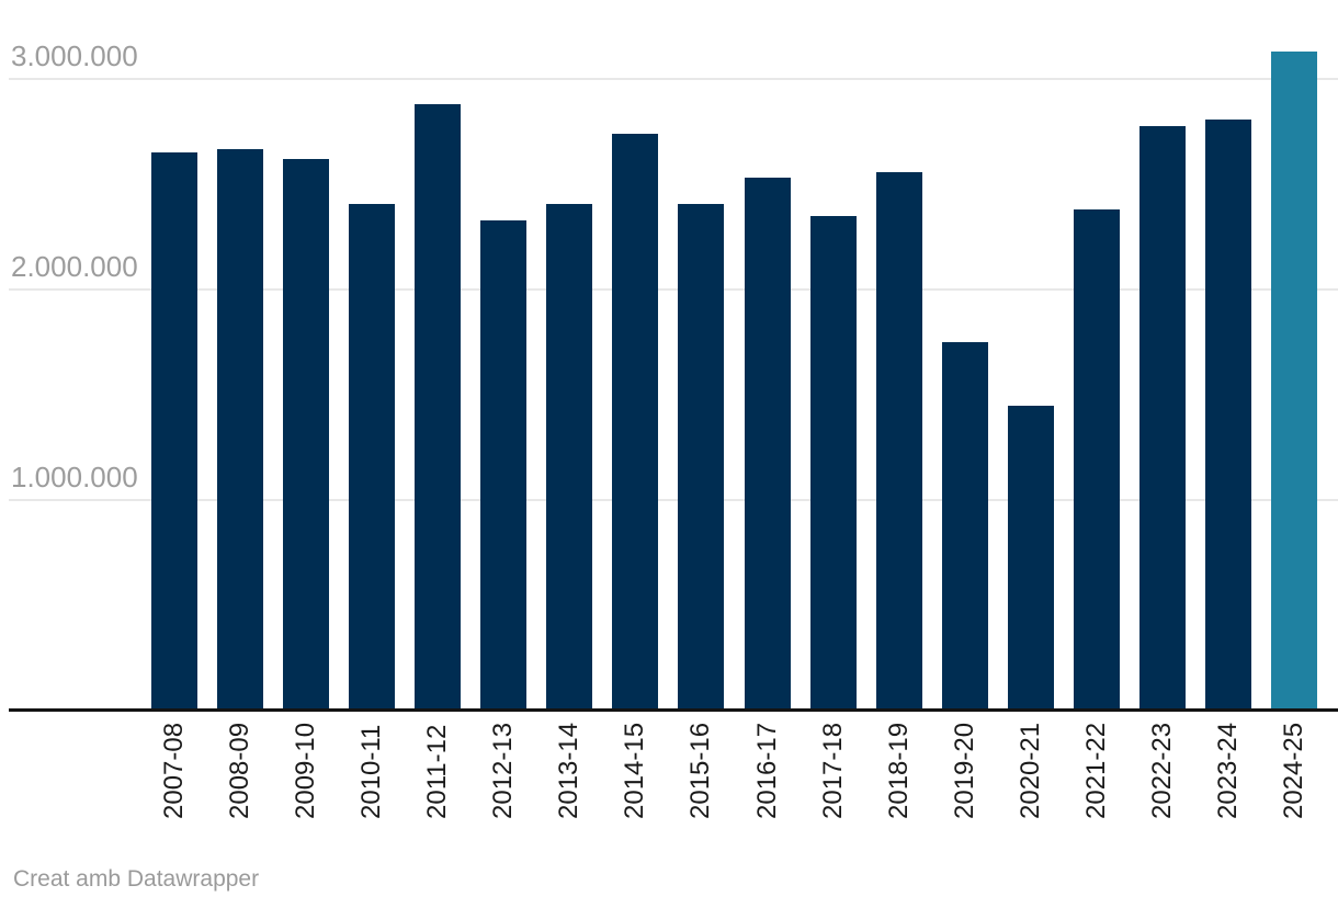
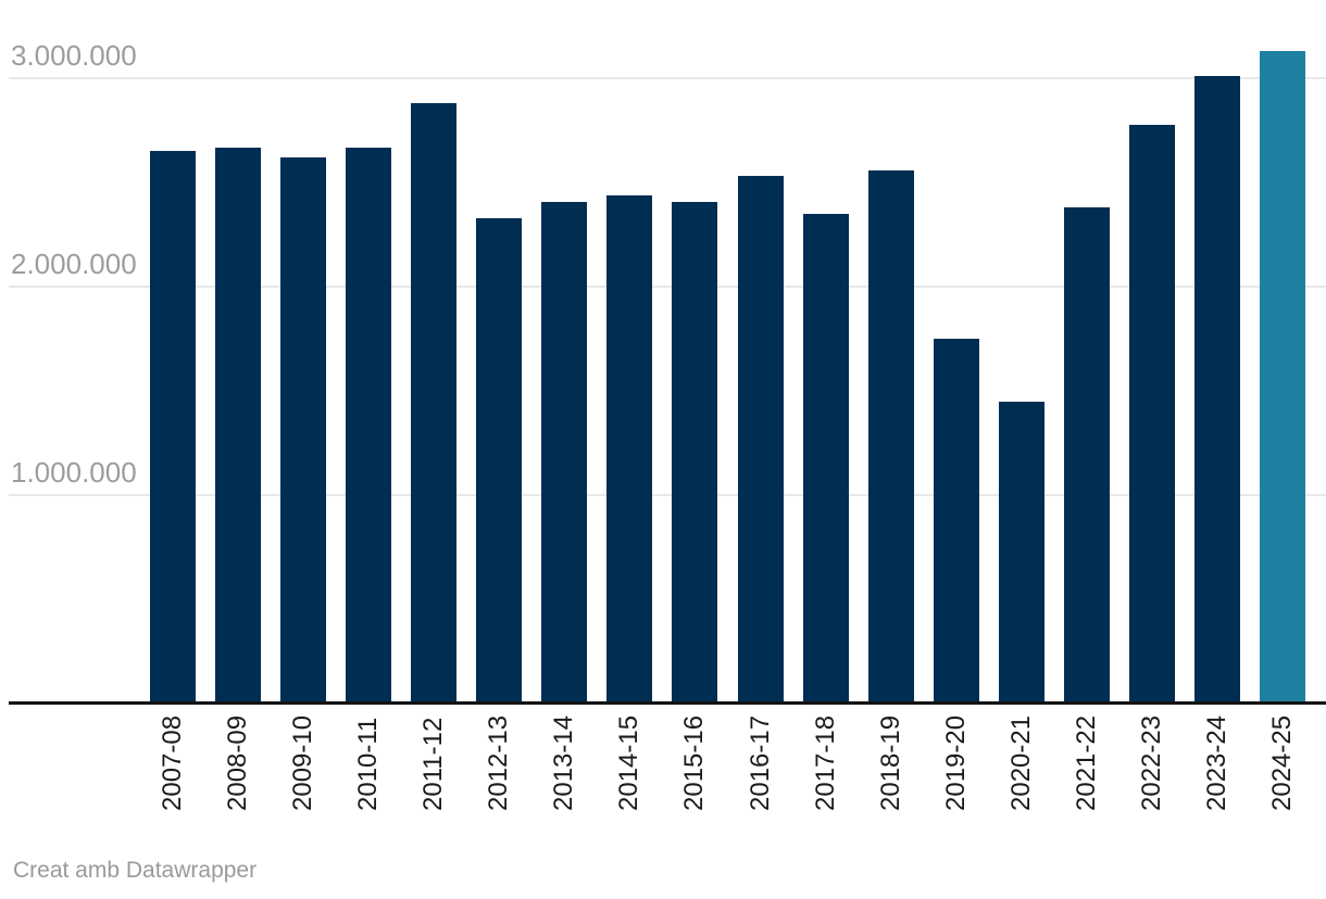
2010-11: 2410000 -> 2670000
2014-15: 2740000 -> 2440000
2023-24: 2810000 -> 3010000
